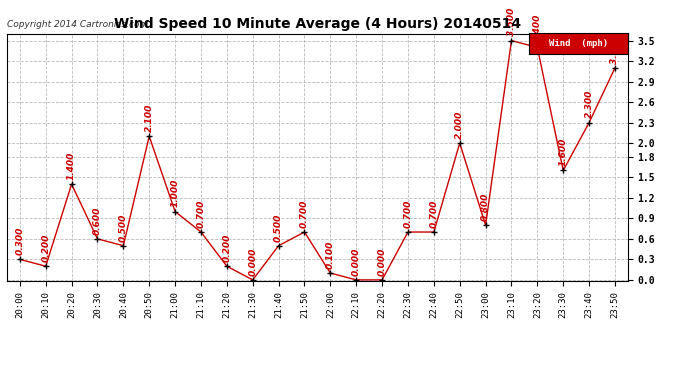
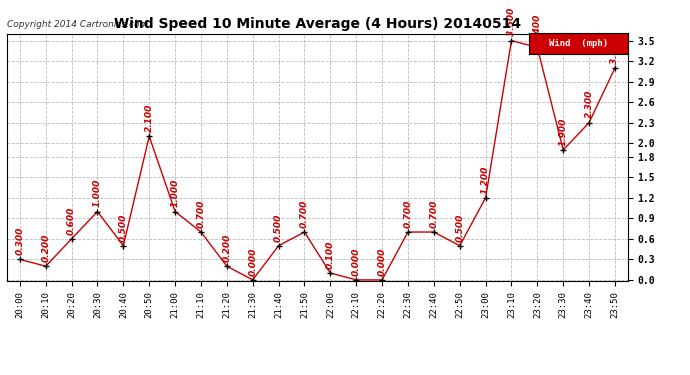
20:20: 1.400 -> 0.600
20:30: 0.600 -> 1.000
22:50: 2.000 -> 0.500
23:00: 0.800 -> 1.200
23:30: 1.600 -> 1.900
